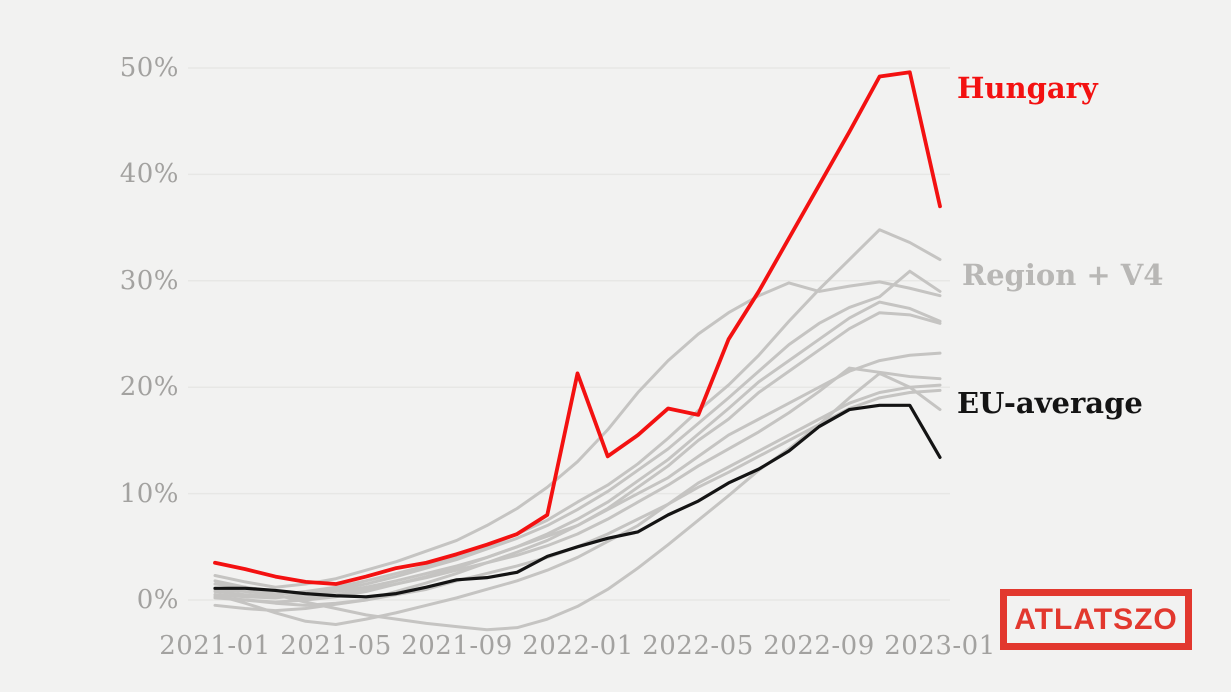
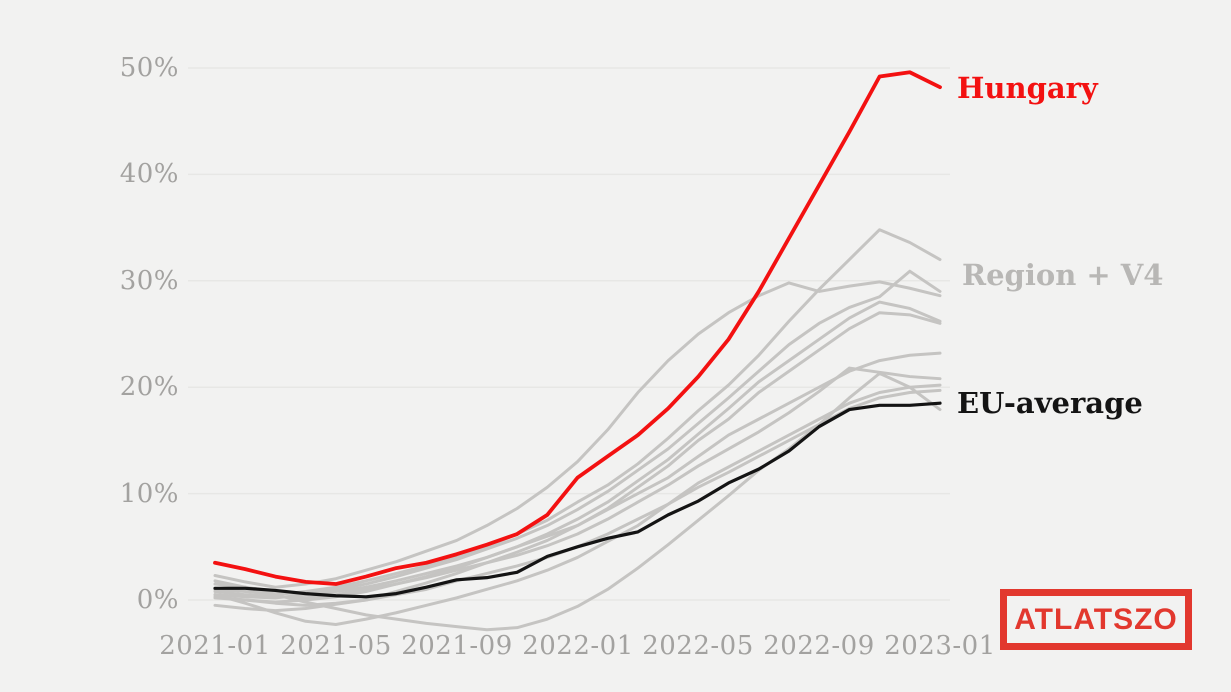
Hungary/2022-01: 21.3% -> 11.5%
Hungary/2022-05: 17.4% -> 21.0%
Hungary/2023-01: 37.0% -> 48.2%
EU-average/2023-01: 13.4% -> 18.5%
